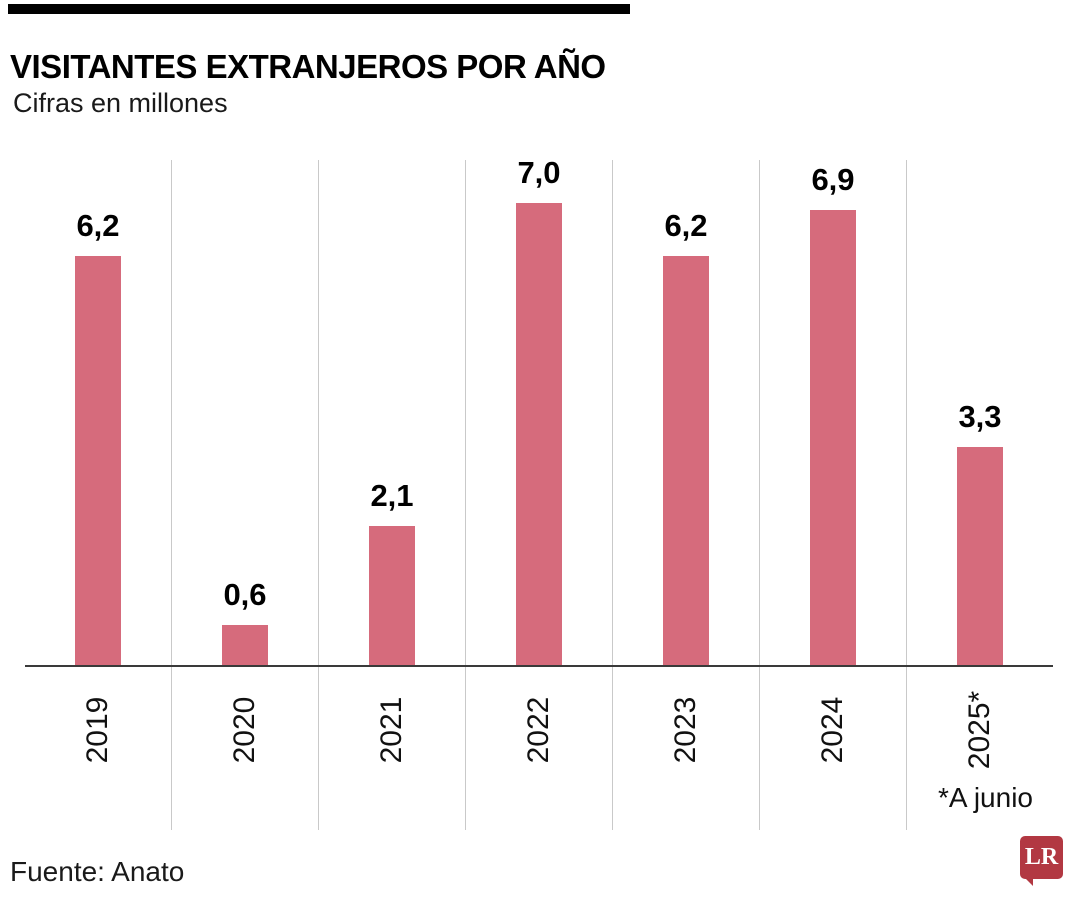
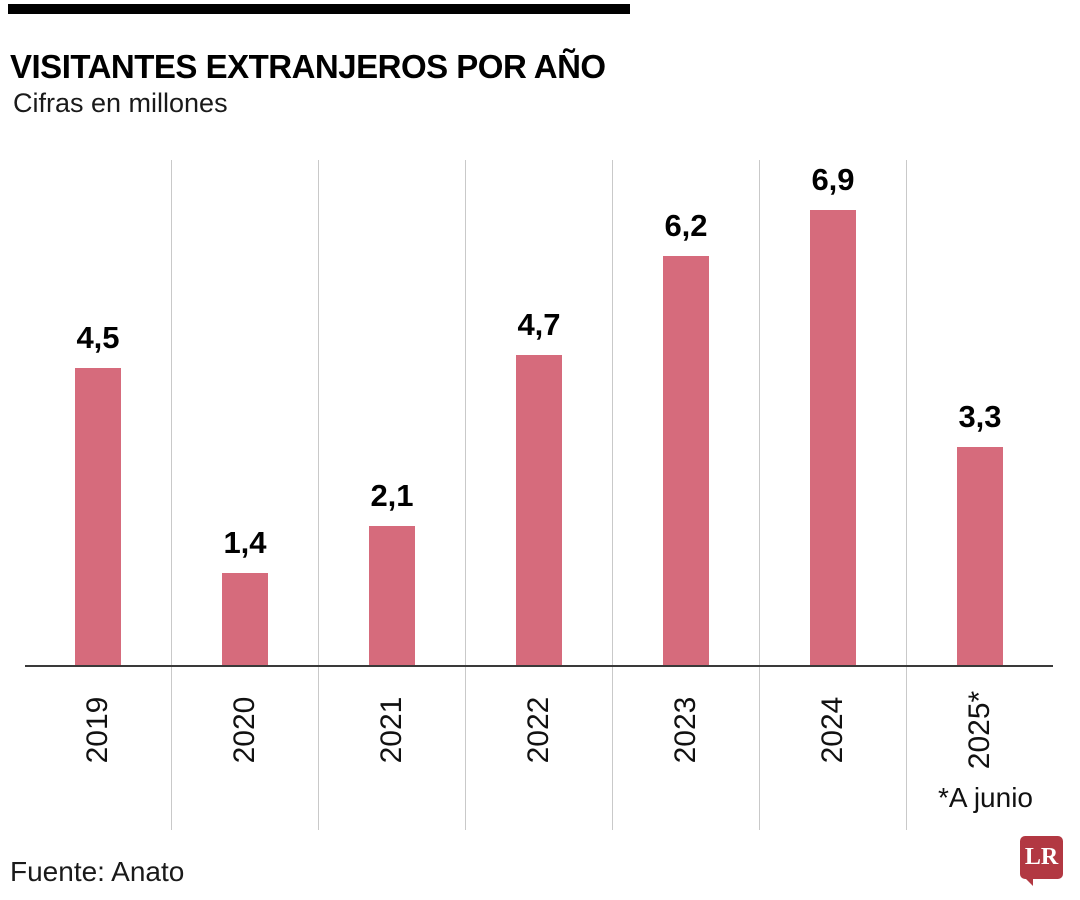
2019: 6,2 -> 4,5
2020: 0,6 -> 1,4
2022: 7,0 -> 4,7
